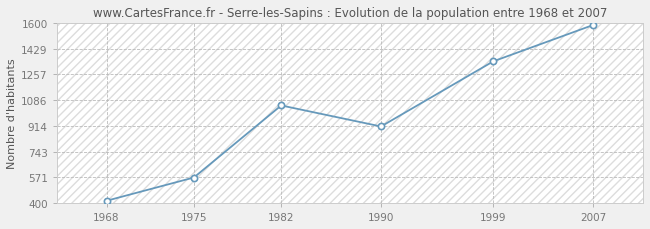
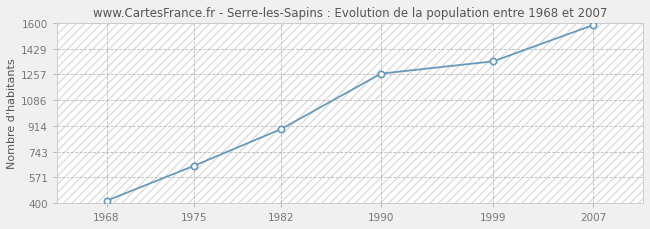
1975: 570 -> 650
1982: 1050 -> 890
1990: 910 -> 1260
